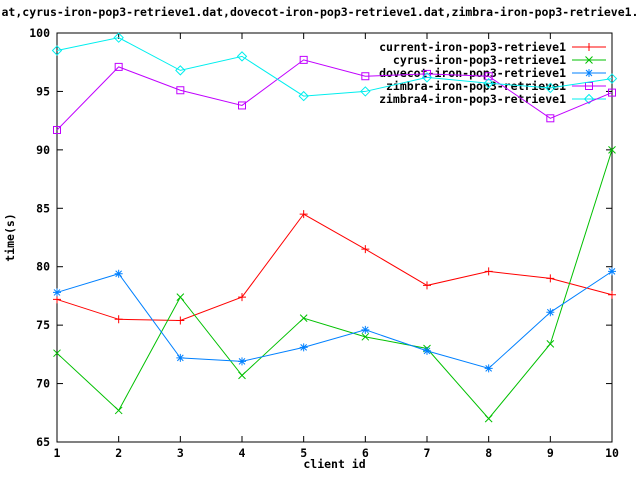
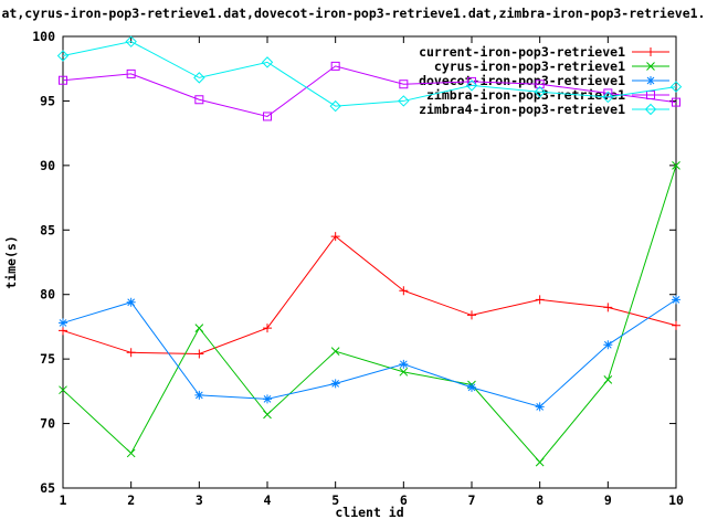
zimbra-iron-pop3-retrieve1/1: 91.7 -> 96.6
current-iron-pop3-retrieve1/6: 81.5 -> 80.3
zimbra-iron-pop3-retrieve1/9: 92.7 -> 95.6
